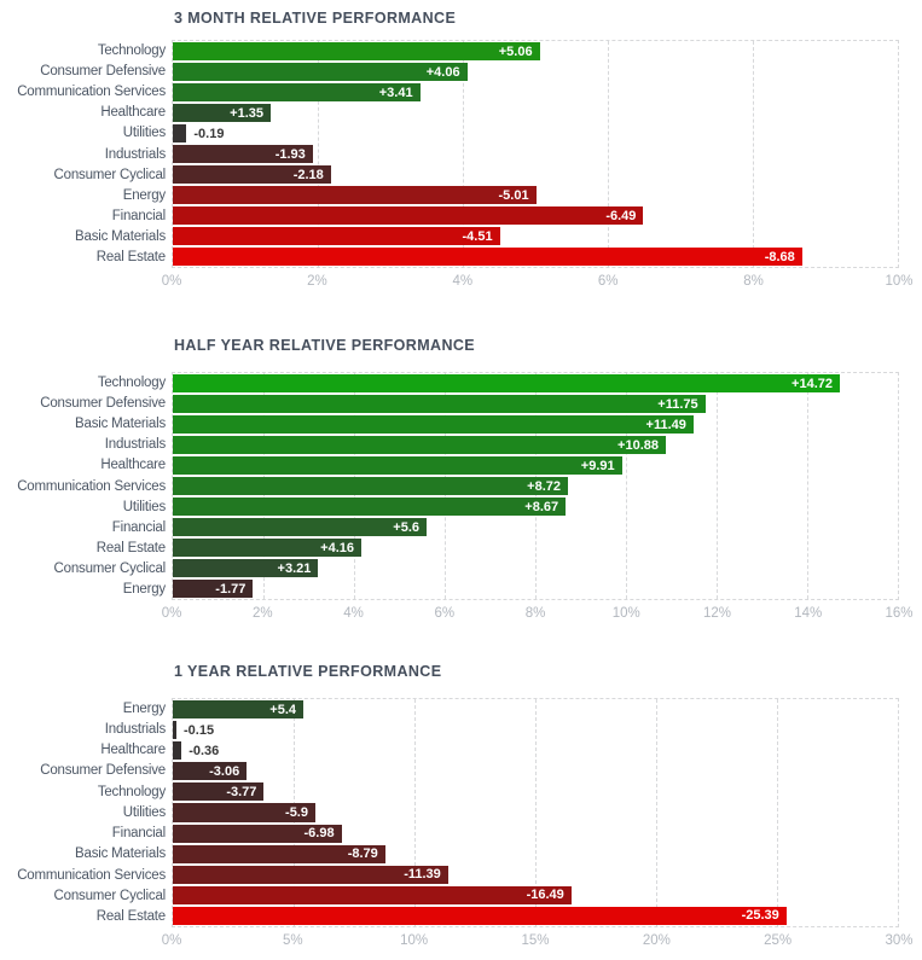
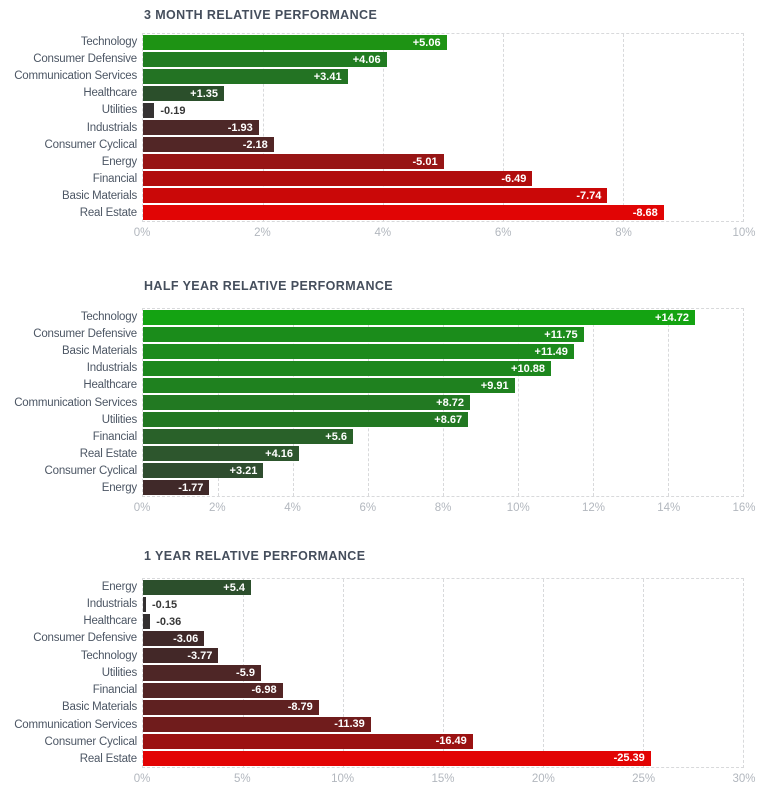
3 MONTH RELATIVE PERFORMANCE/Basic Materials: -4.51 -> -7.74
